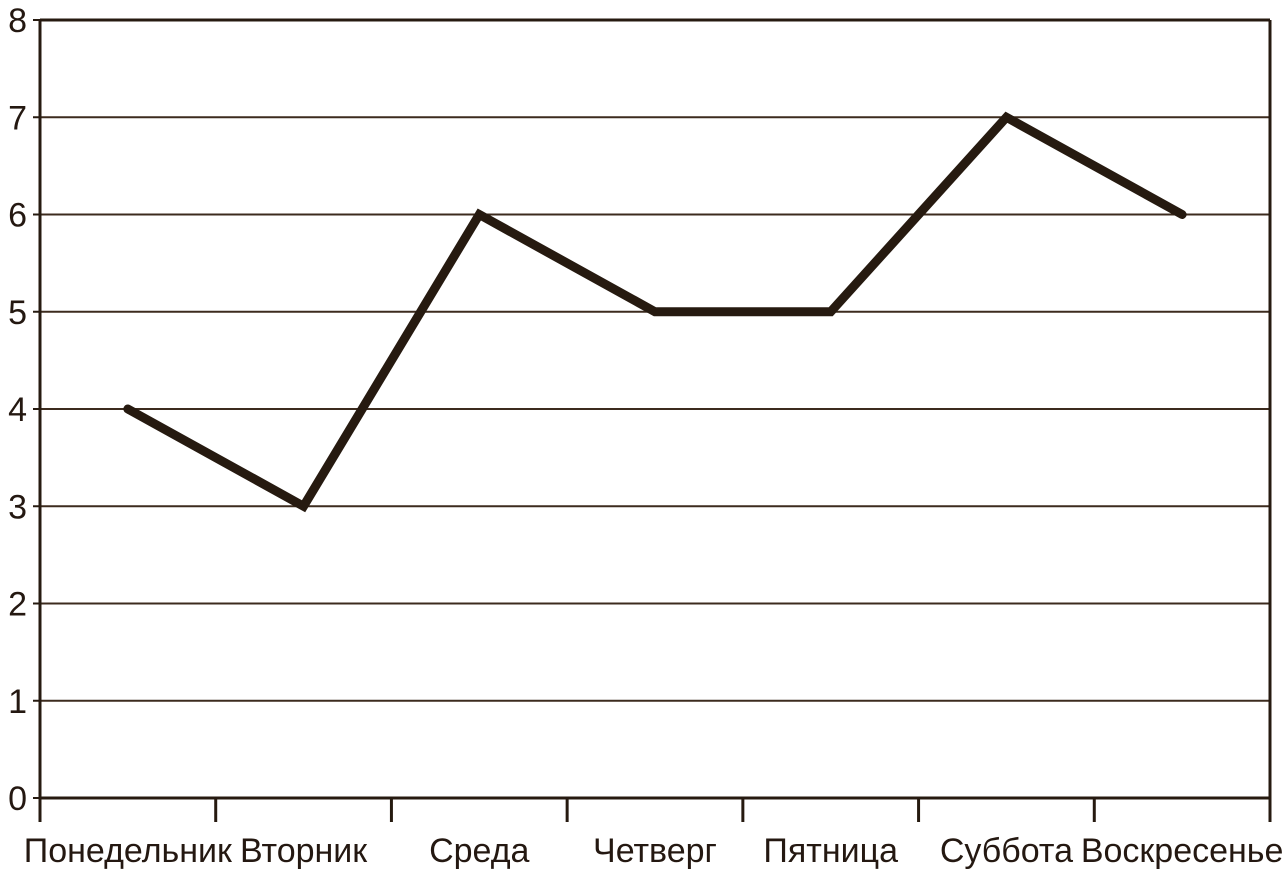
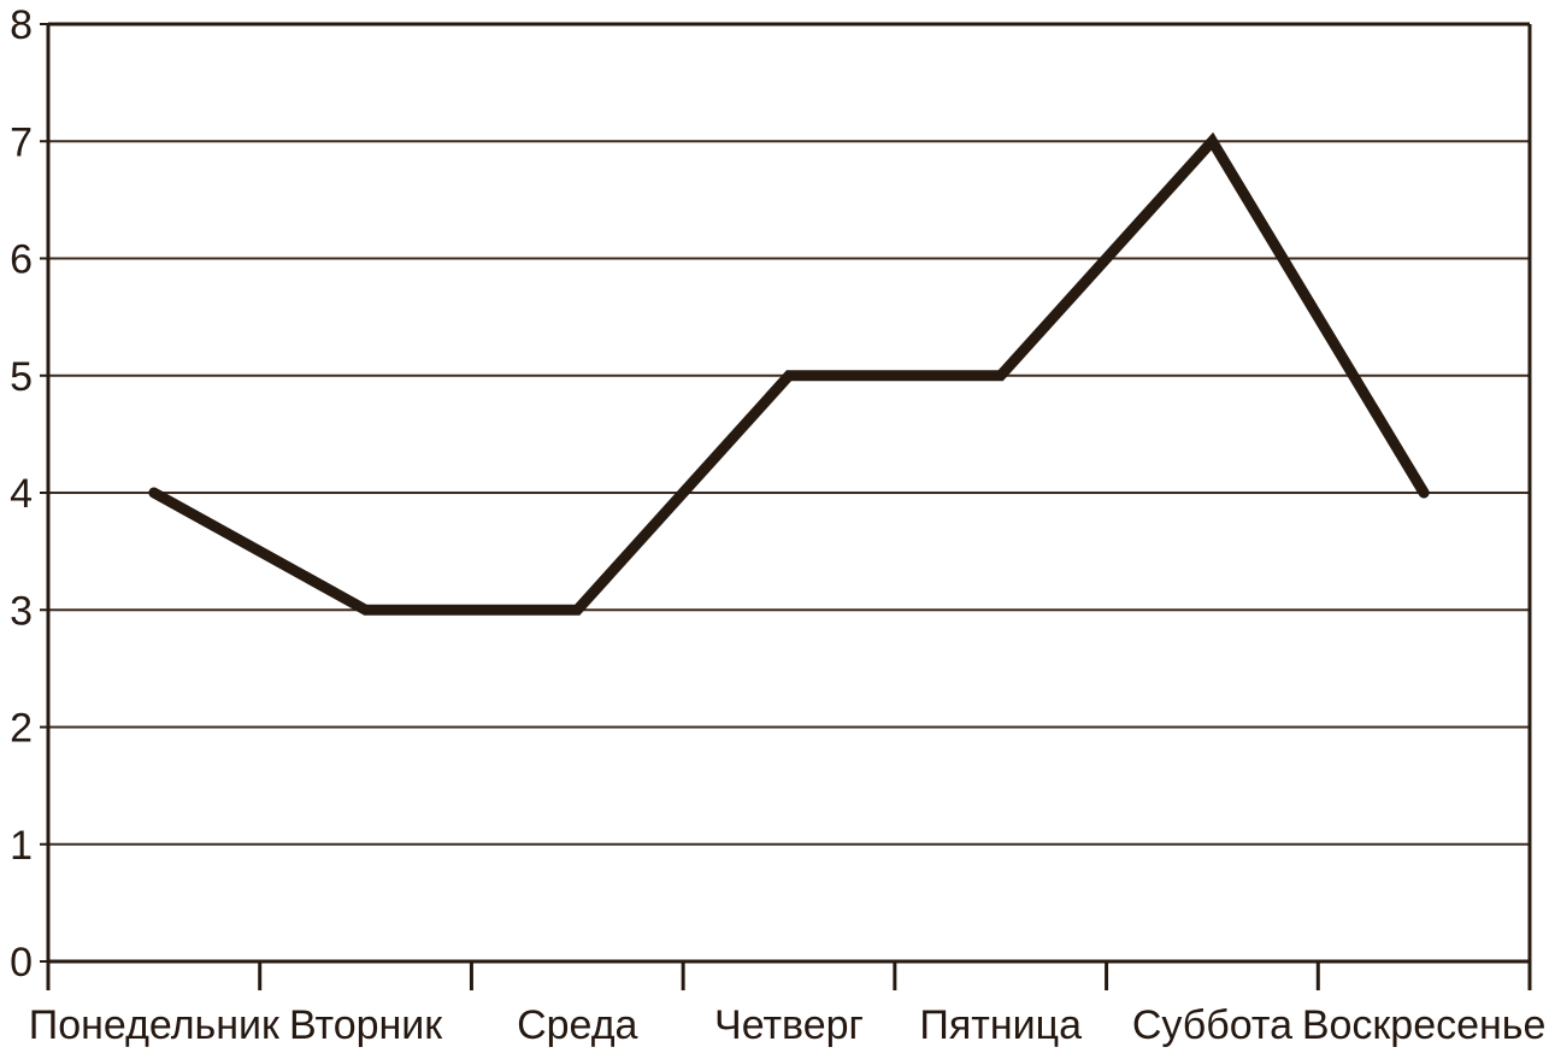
Среда: 6 -> 3
Воскресенье: 6 -> 4
